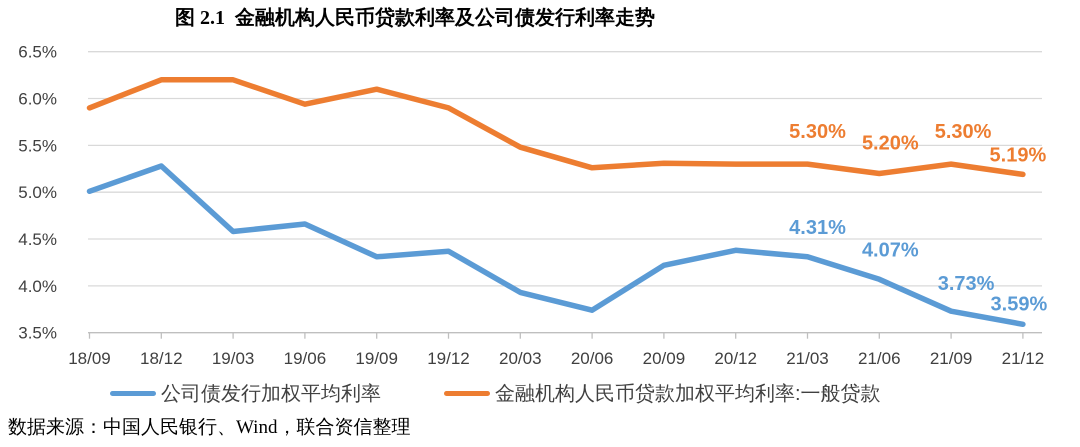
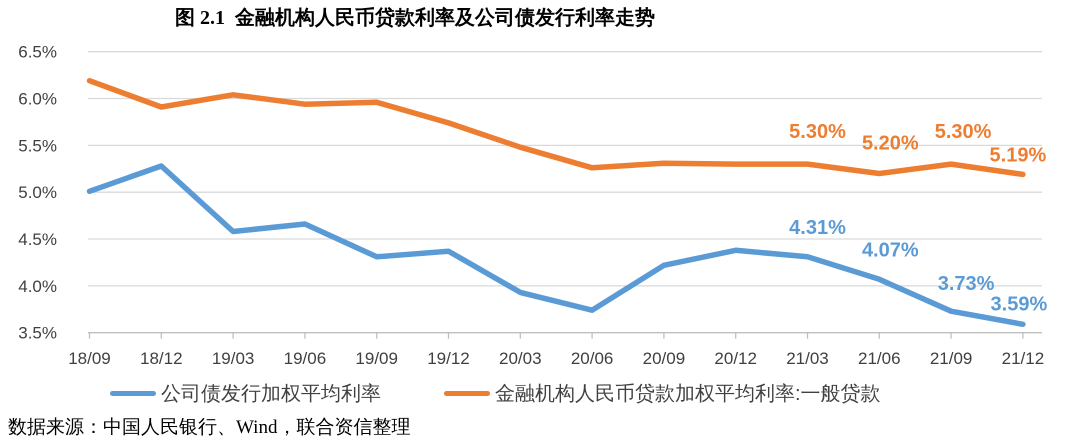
金融机构人民币贷款加权平均利率:一般贷款/18/09: 5.9% -> 6.2%
金融机构人民币贷款加权平均利率:一般贷款/18/12: 6.2% -> 5.9%
金融机构人民币贷款加权平均利率:一般贷款/19/03: 6.2% -> 6.0%
金融机构人民币贷款加权平均利率:一般贷款/19/09: 6.1% -> 6.0%
金融机构人民币贷款加权平均利率:一般贷款/19/12: 5.9% -> 5.7%
